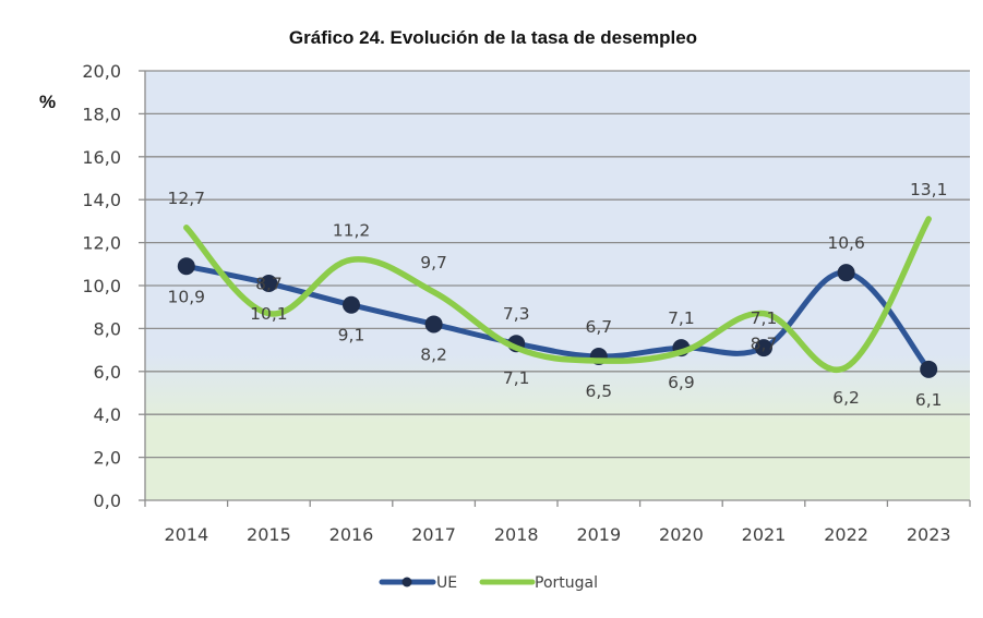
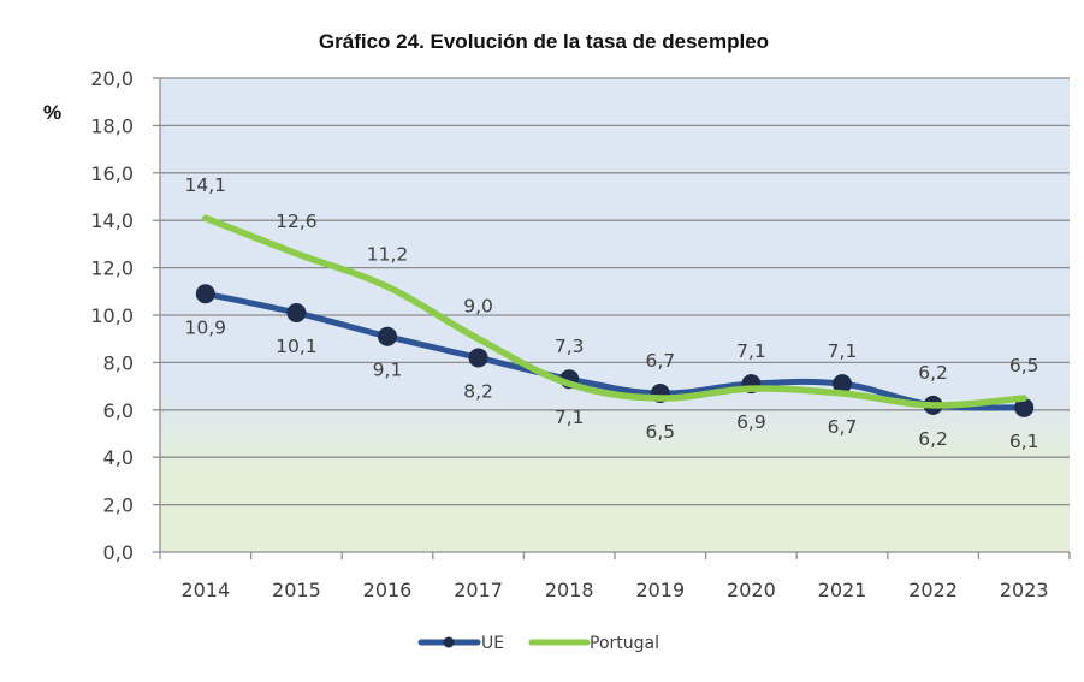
Portugal/2014: 12,7 -> 14,1
Portugal/2015: 8,7 -> 12,6
Portugal/2017: 9,7 -> 9,0
Portugal/2021: 8,7 -> 6,7
UE/2022: 10,6 -> 6,2
Portugal/2023: 13,1 -> 6,5
